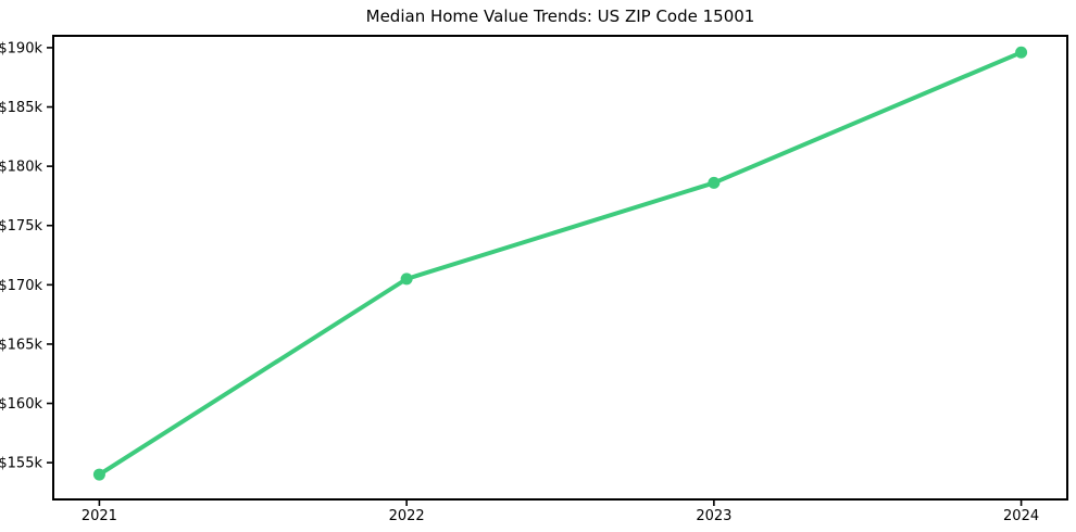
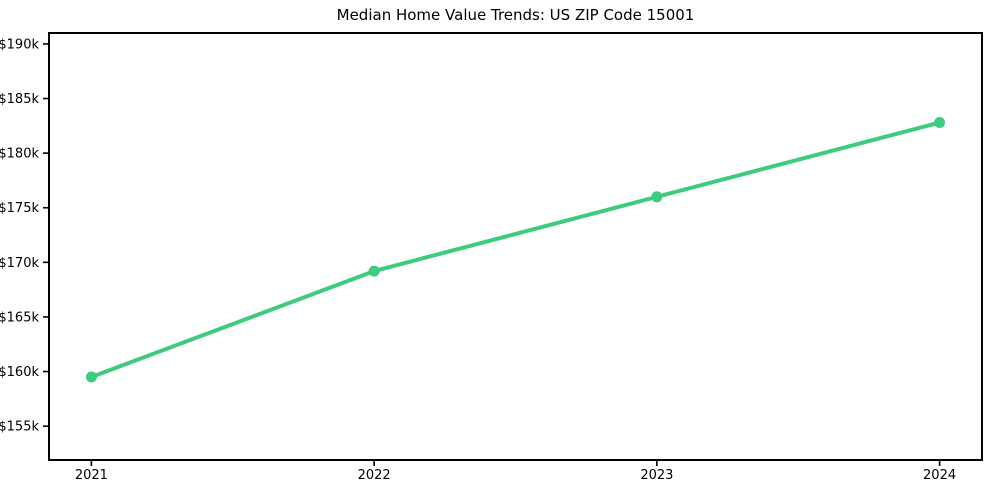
2021: $154.0k -> $159.5k
2022: $170.5k -> $169.2k
2023: $178.6k -> $176.0k
2024: $189.6k -> $182.8k
